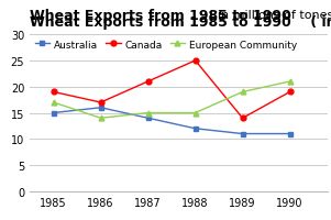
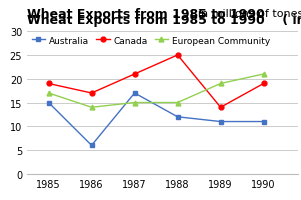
Australia/1986: 16 -> 6
Australia/1987: 14 -> 17
